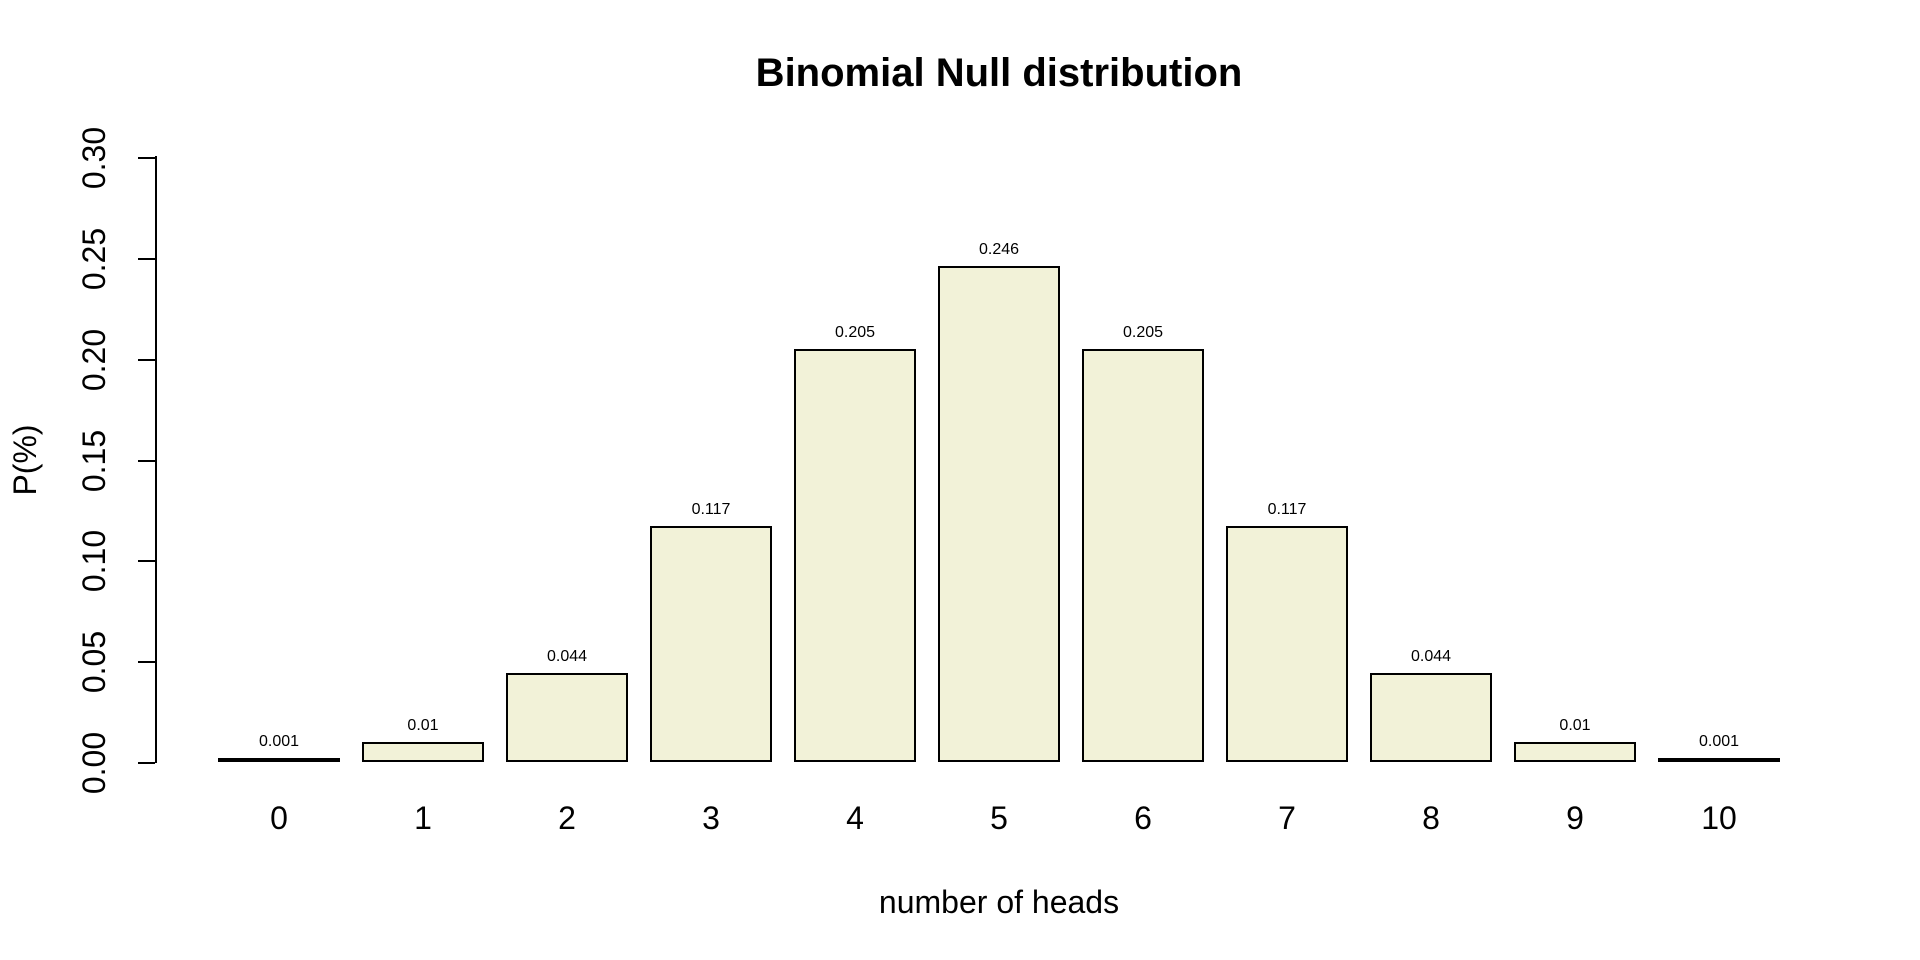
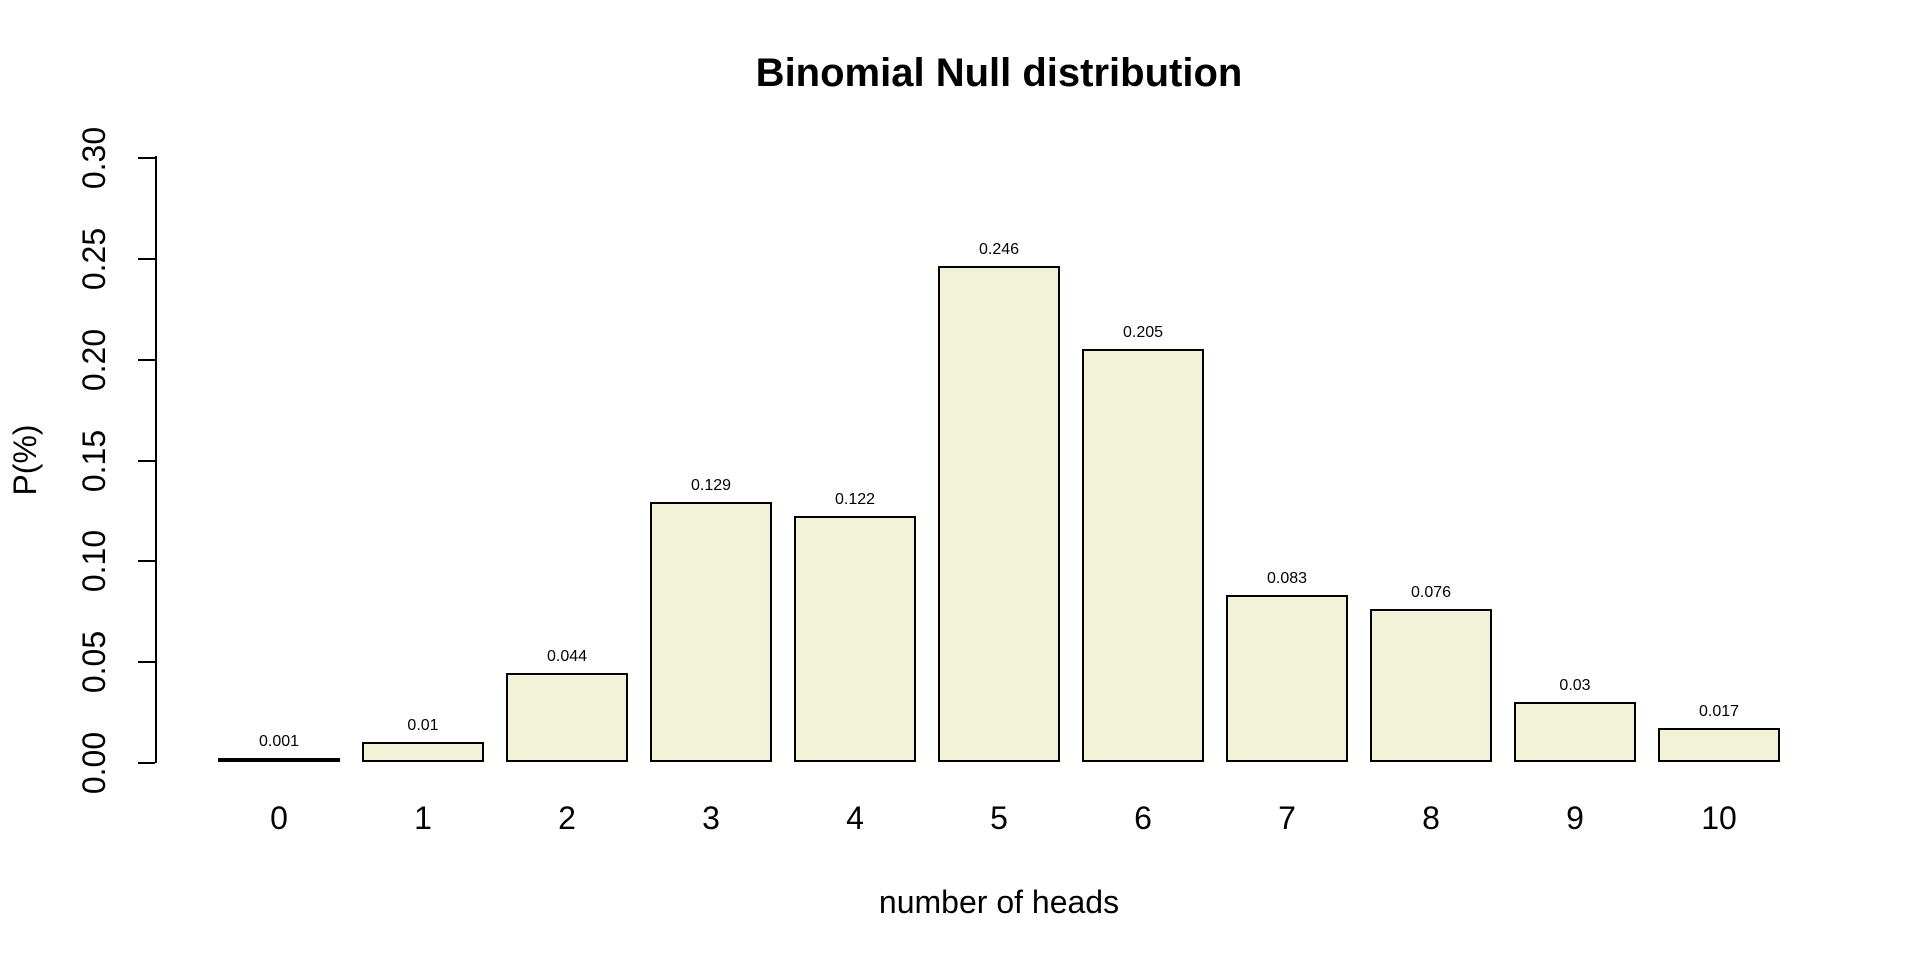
3: 0.117 -> 0.129
4: 0.205 -> 0.122
7: 0.117 -> 0.083
8: 0.044 -> 0.076
9: 0.01 -> 0.03
10: 0.001 -> 0.017
